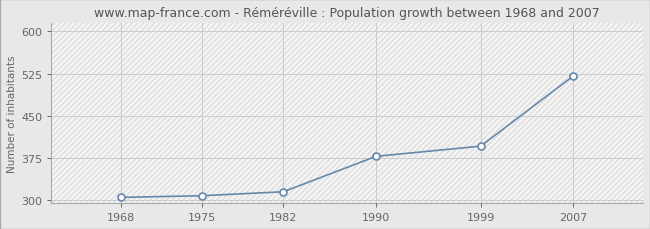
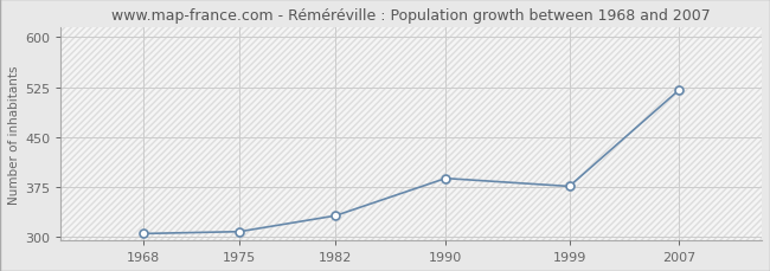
1982: 315 -> 332
1990: 378 -> 388
1999: 396 -> 376
